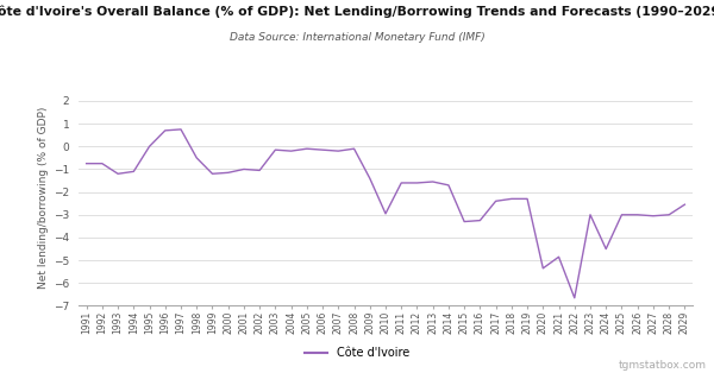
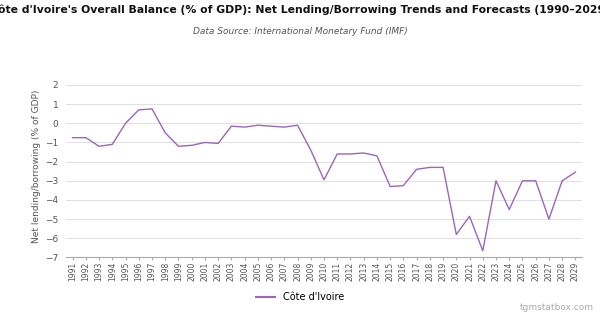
2020: -5.3 -> -5.8
2027: -3.0 -> -5.0
